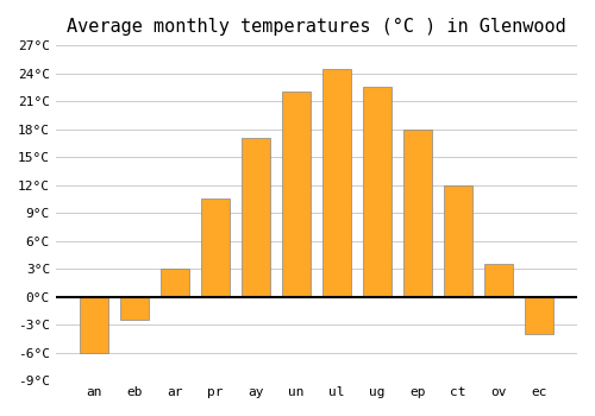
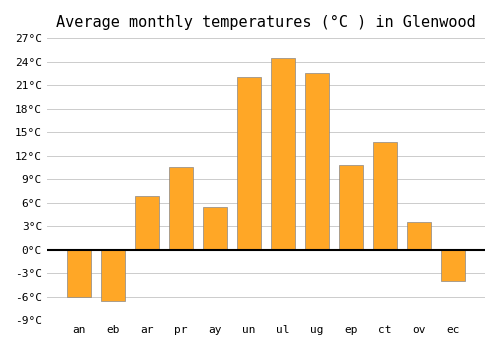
eb: -2.5°C -> -6.6°C
ar: 3.0°C -> 6.8°C
ay: 17.0°C -> 5.4°C
ep: 18.0°C -> 10.8°C
ct: 12.0°C -> 13.8°C
